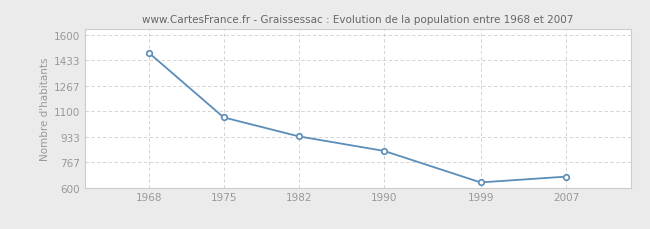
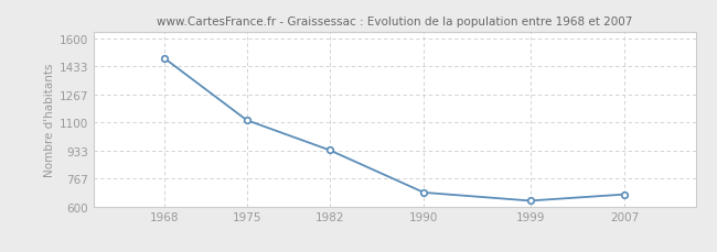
1975: 1060 -> 1110
1990: 840 -> 680
